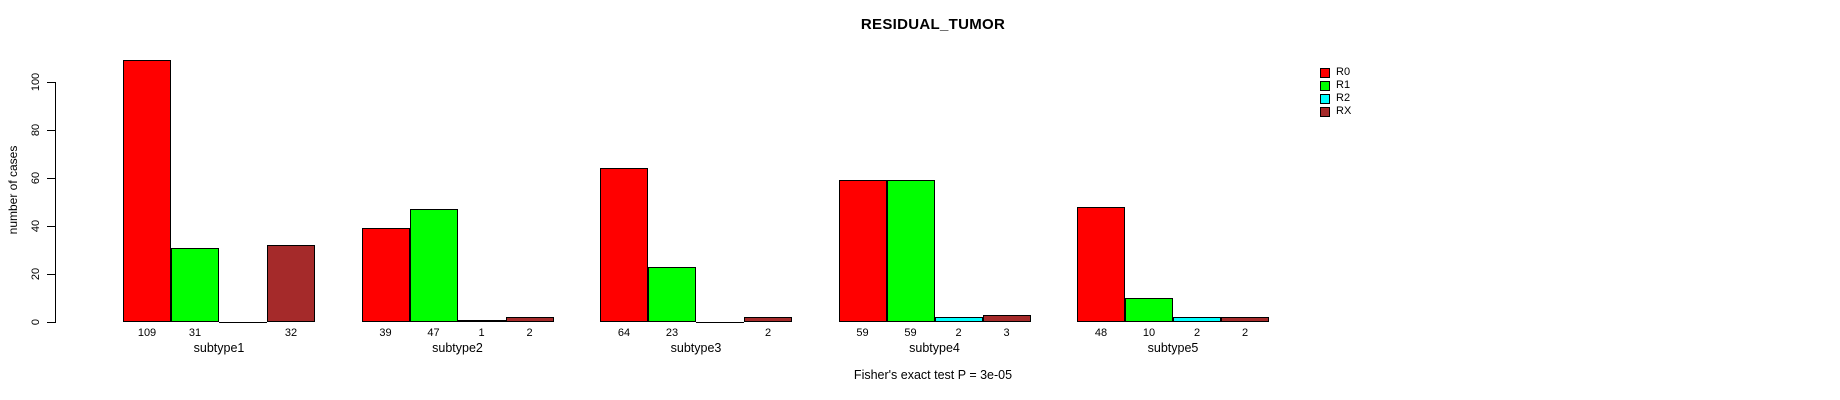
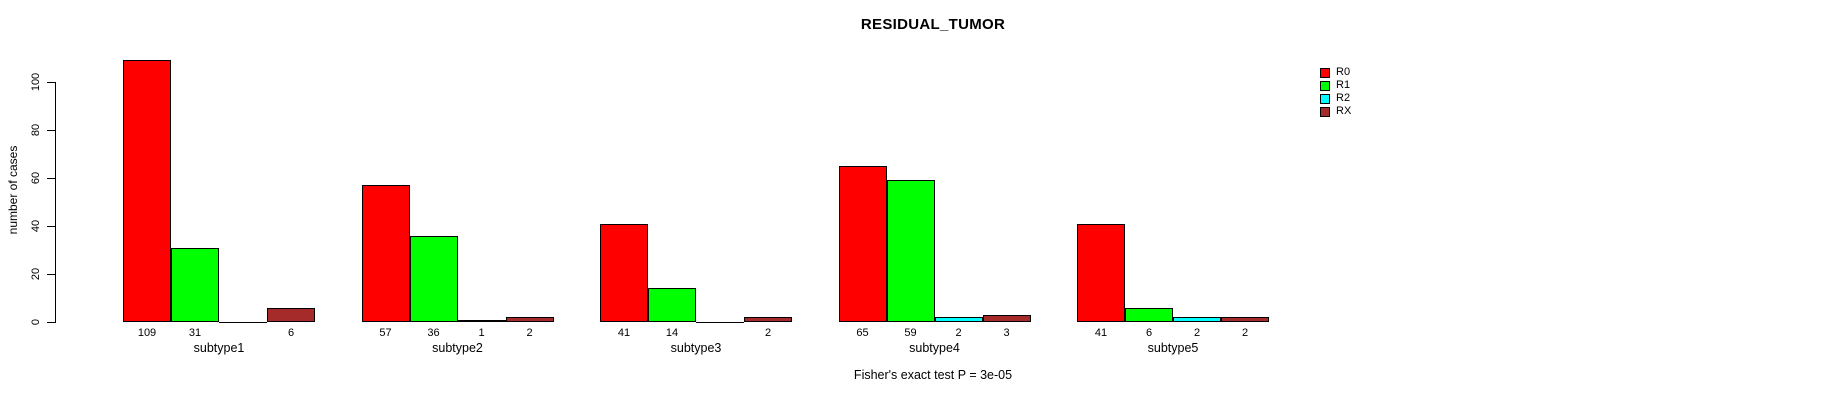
RX/subtype1: 32 -> 6
R0/subtype2: 39 -> 57
R1/subtype2: 47 -> 36
R0/subtype3: 64 -> 41
R1/subtype3: 23 -> 14
R0/subtype4: 59 -> 65
R0/subtype5: 48 -> 41
R1/subtype5: 10 -> 6
